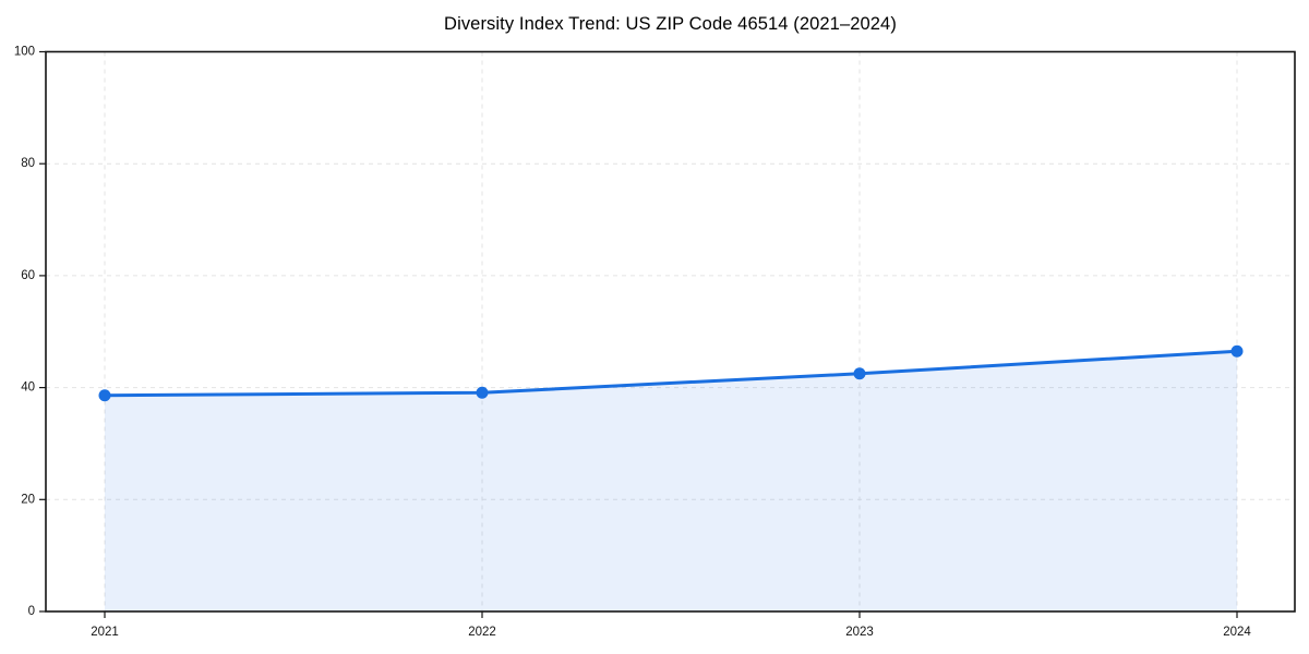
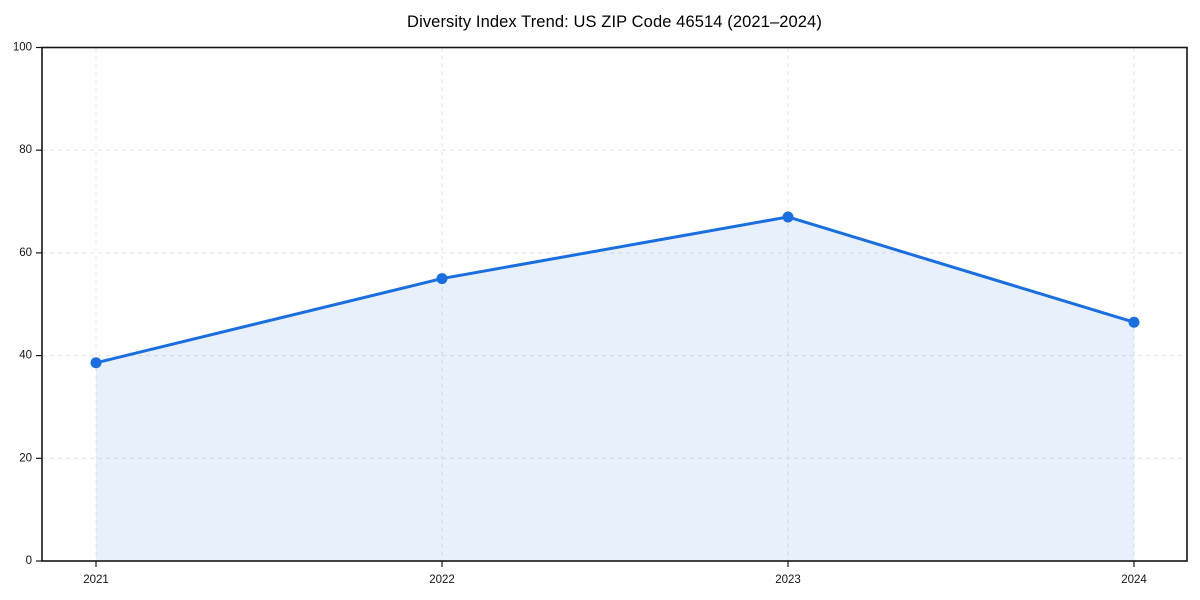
2022: 39 -> 55
2023: 42 -> 67
